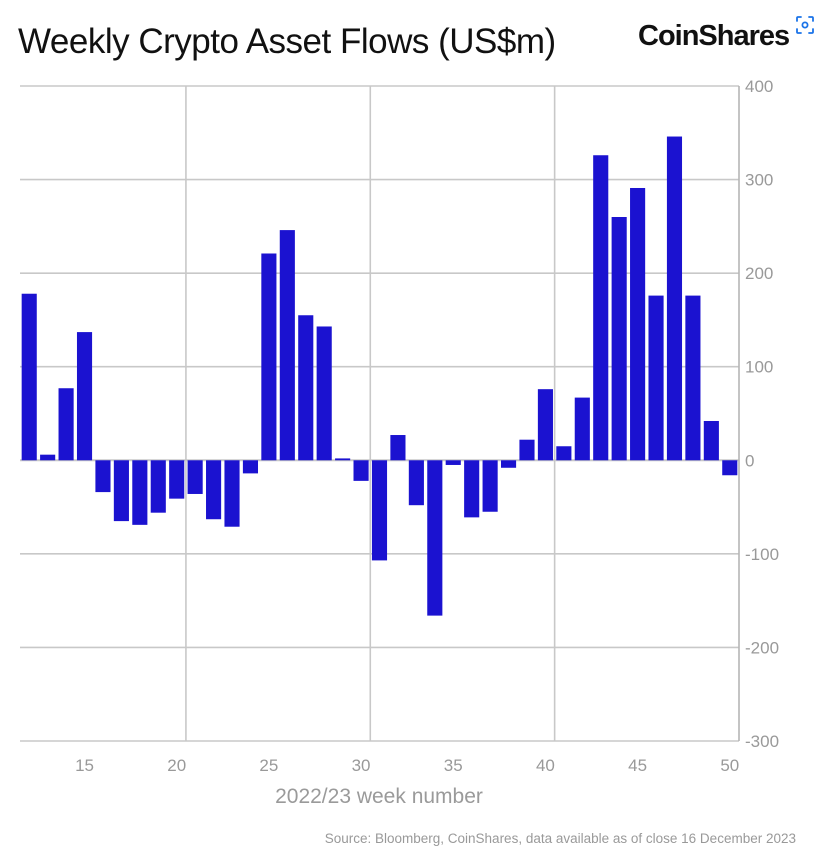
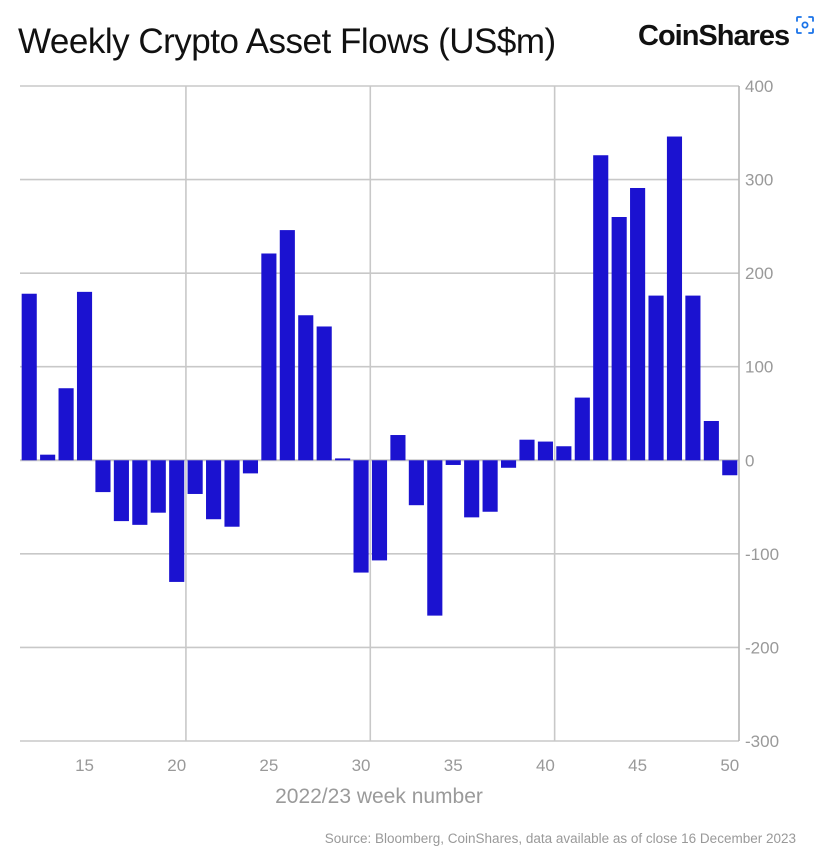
15: 140 -> 180
20: -40 -> -130
30: -20 -> -120
40: 80 -> 20
